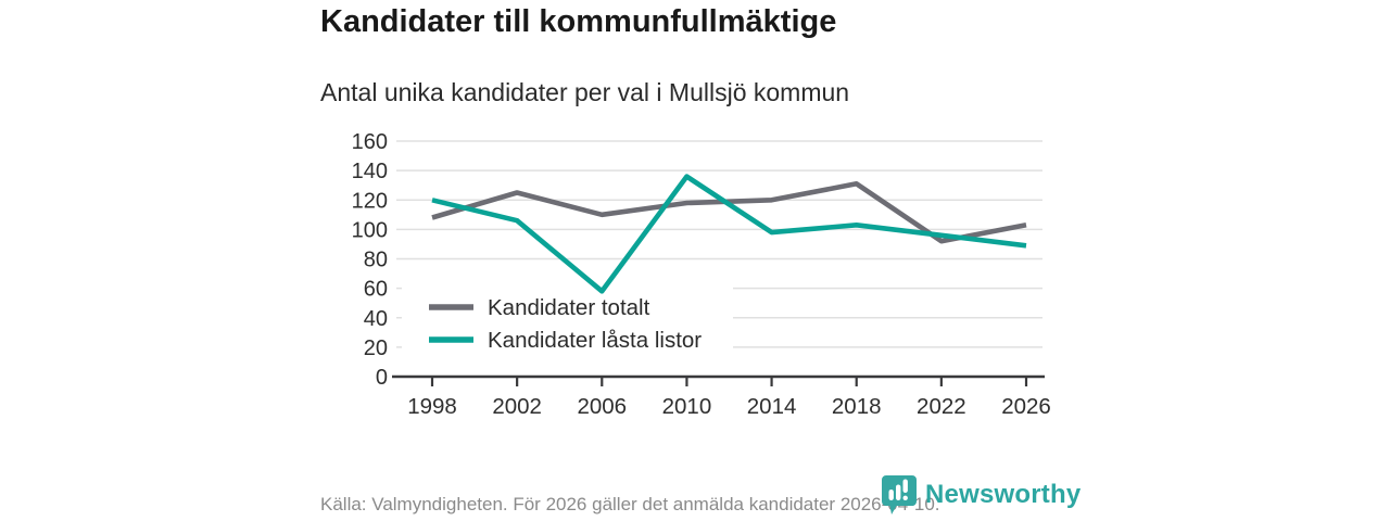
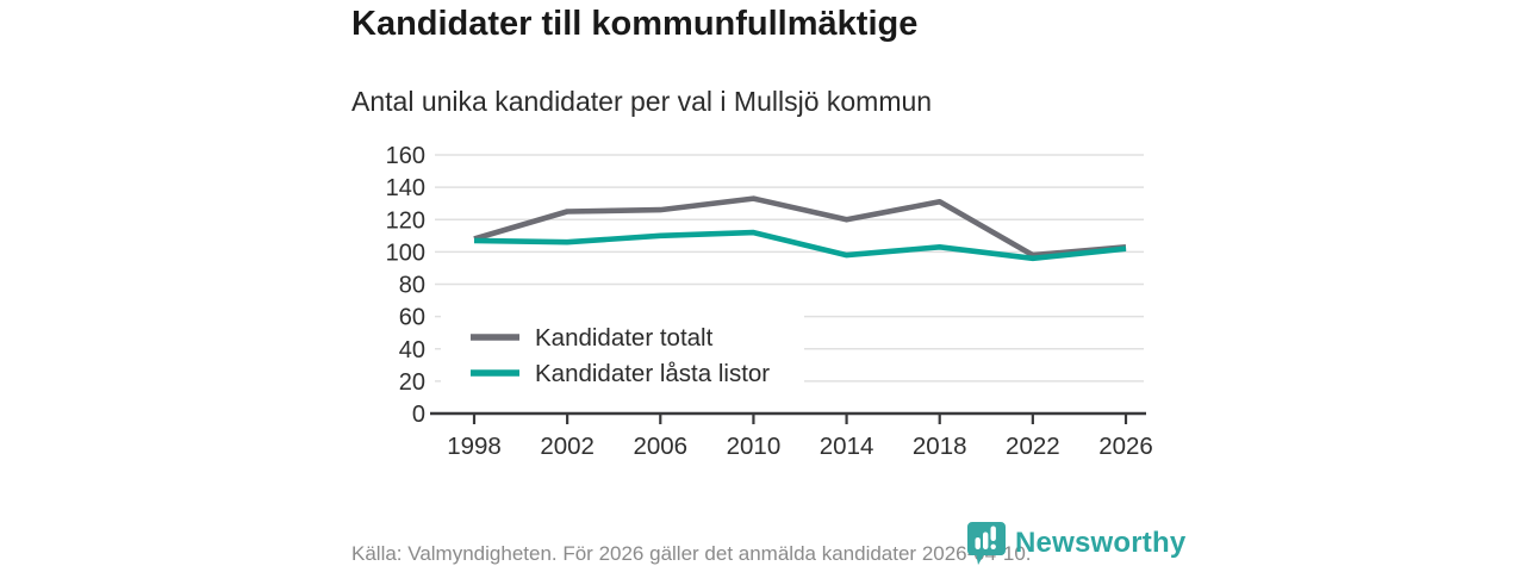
Kandidater låsta listor/1998: 120 -> 107
Kandidater totalt/2006: 110 -> 126
Kandidater låsta listor/2006: 58 -> 110
Kandidater totalt/2010: 118 -> 133
Kandidater låsta listor/2010: 136 -> 112
Kandidater totalt/2022: 92 -> 98
Kandidater låsta listor/2026: 89 -> 102
